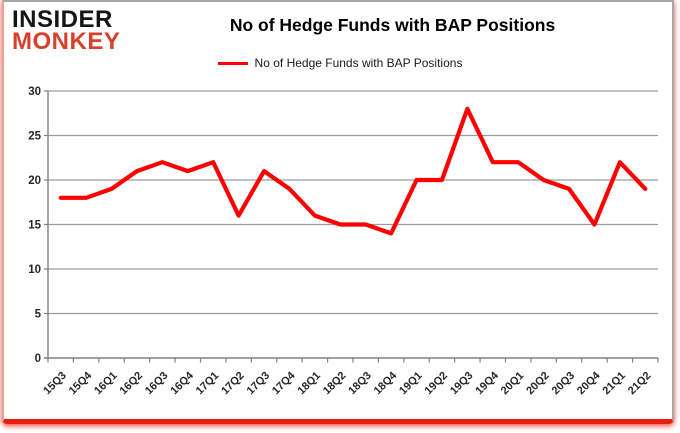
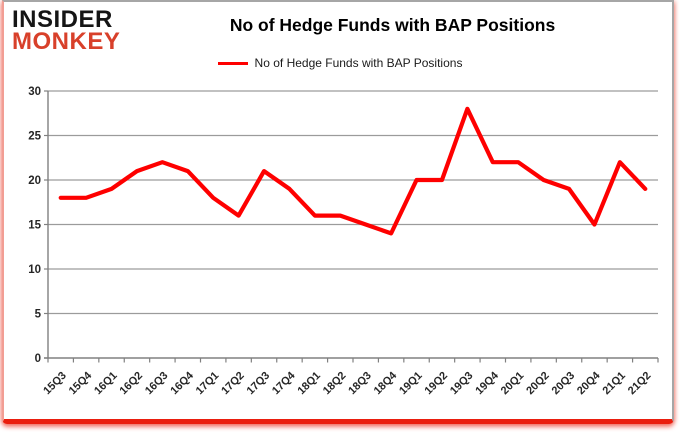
17Q1: 22 -> 18
18Q2: 15 -> 16
